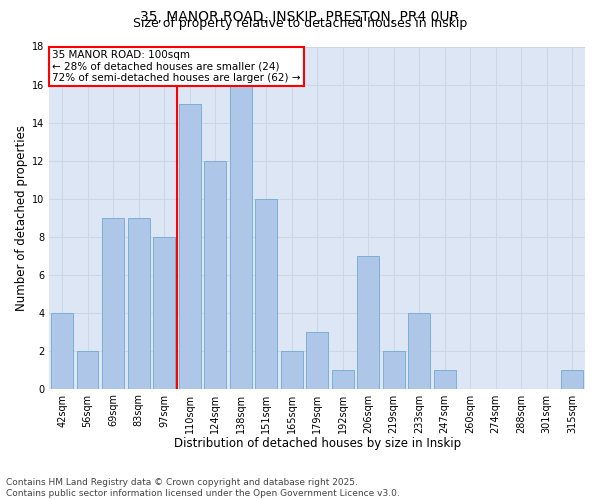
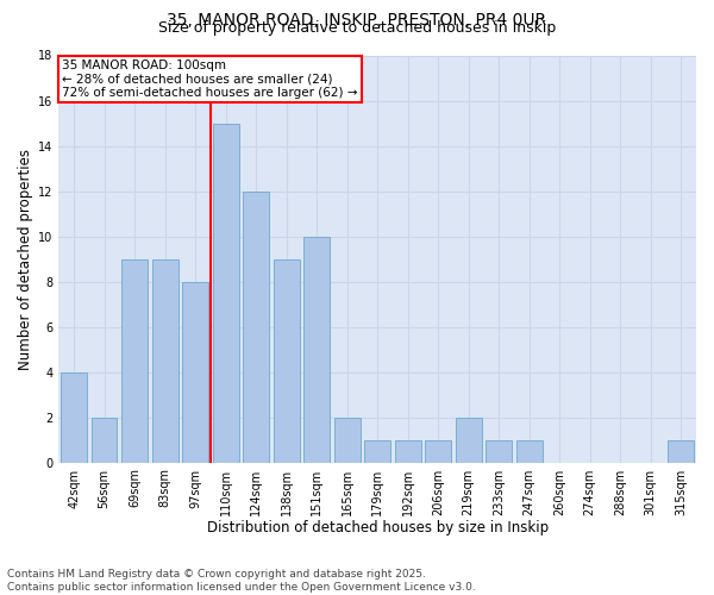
138sqm: 16 -> 9
179sqm: 3 -> 1
206sqm: 7 -> 1
233sqm: 4 -> 1
